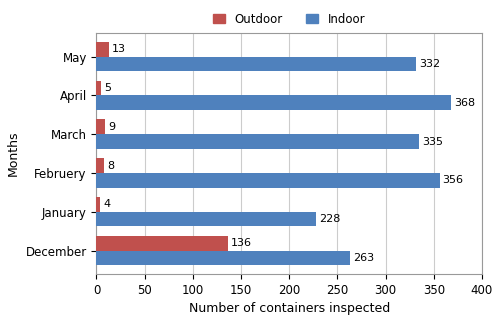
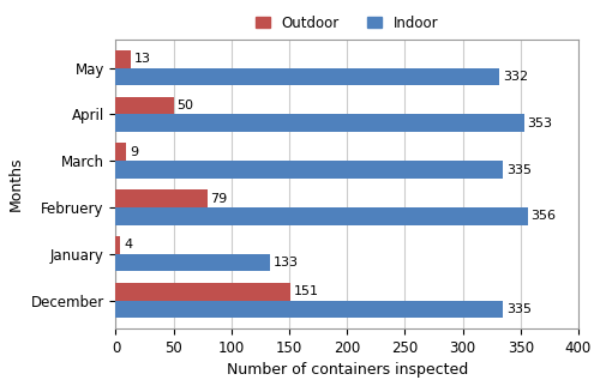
Outdoor/April: 5 -> 50
Indoor/April: 368 -> 353
Outdoor/Februery: 8 -> 79
Indoor/January: 228 -> 133
Outdoor/December: 136 -> 151
Indoor/December: 263 -> 335
